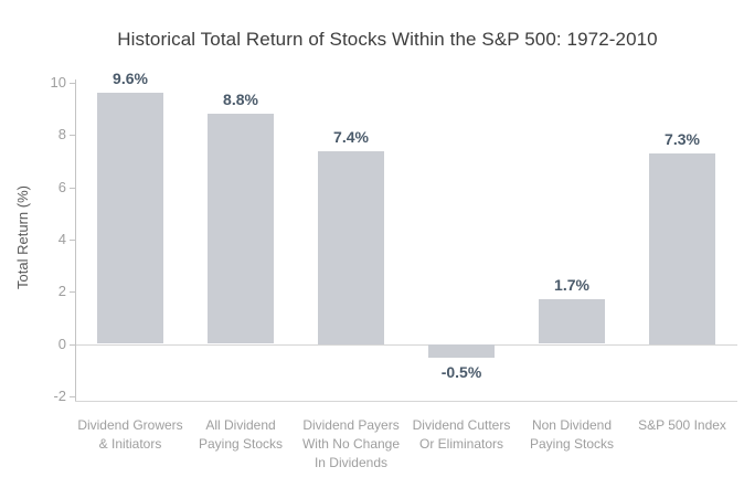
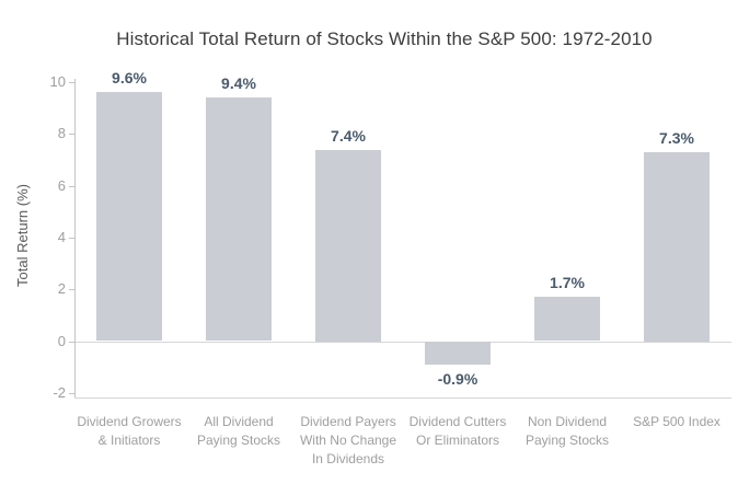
All Dividend Paying Stocks: 8.8% -> 9.4%
Dividend Cutters Or Eliminators: -0.5% -> -0.9%
